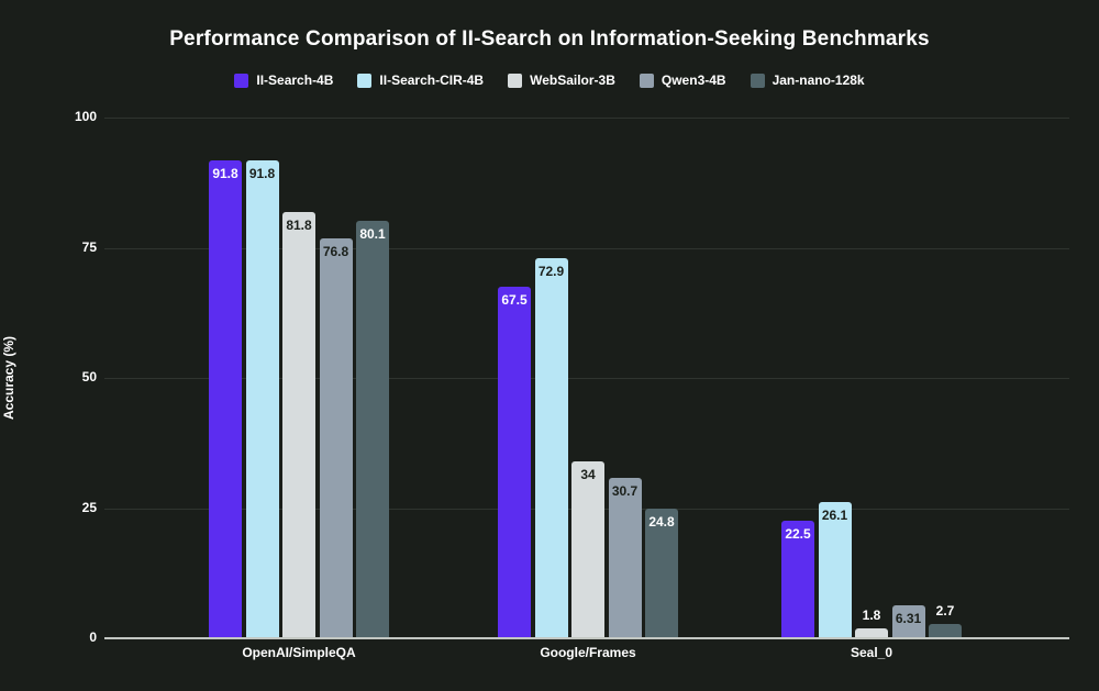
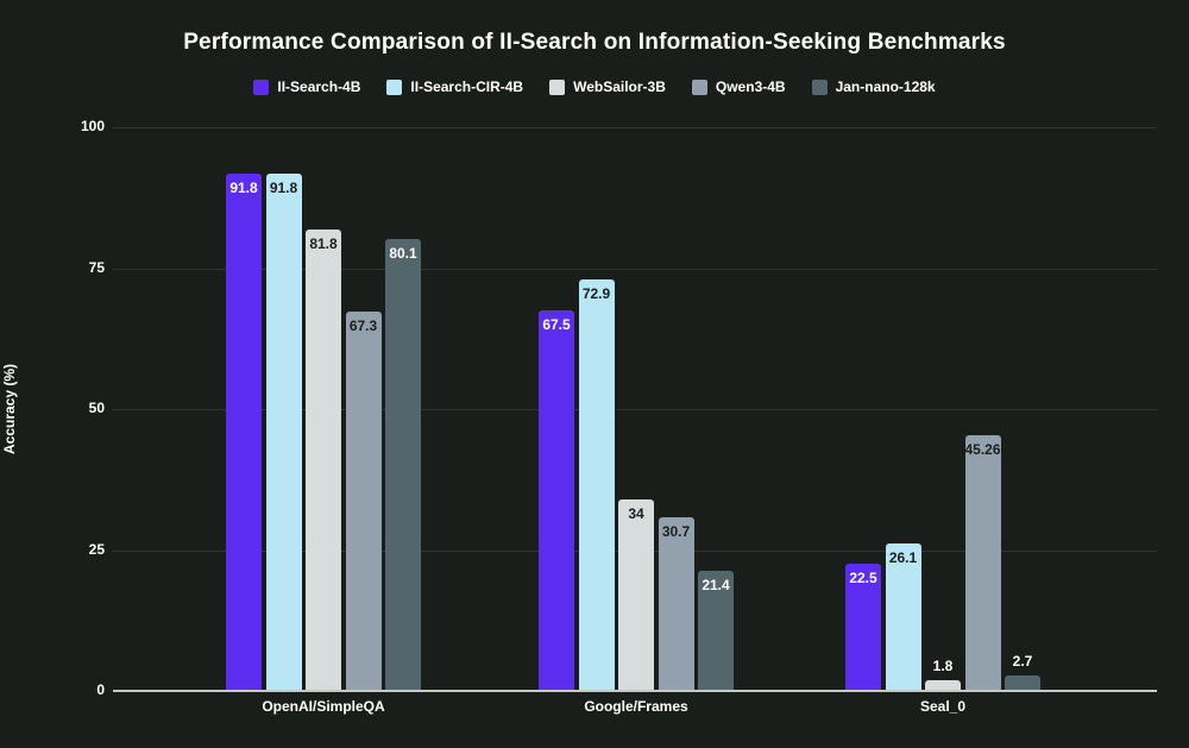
Qwen3-4B/OpenAI/SimpleQA: 76.8 -> 67.3
Jan-nano-128k/Google/Frames: 24.8 -> 21.4
Qwen3-4B/Seal_0: 6.31 -> 45.26
